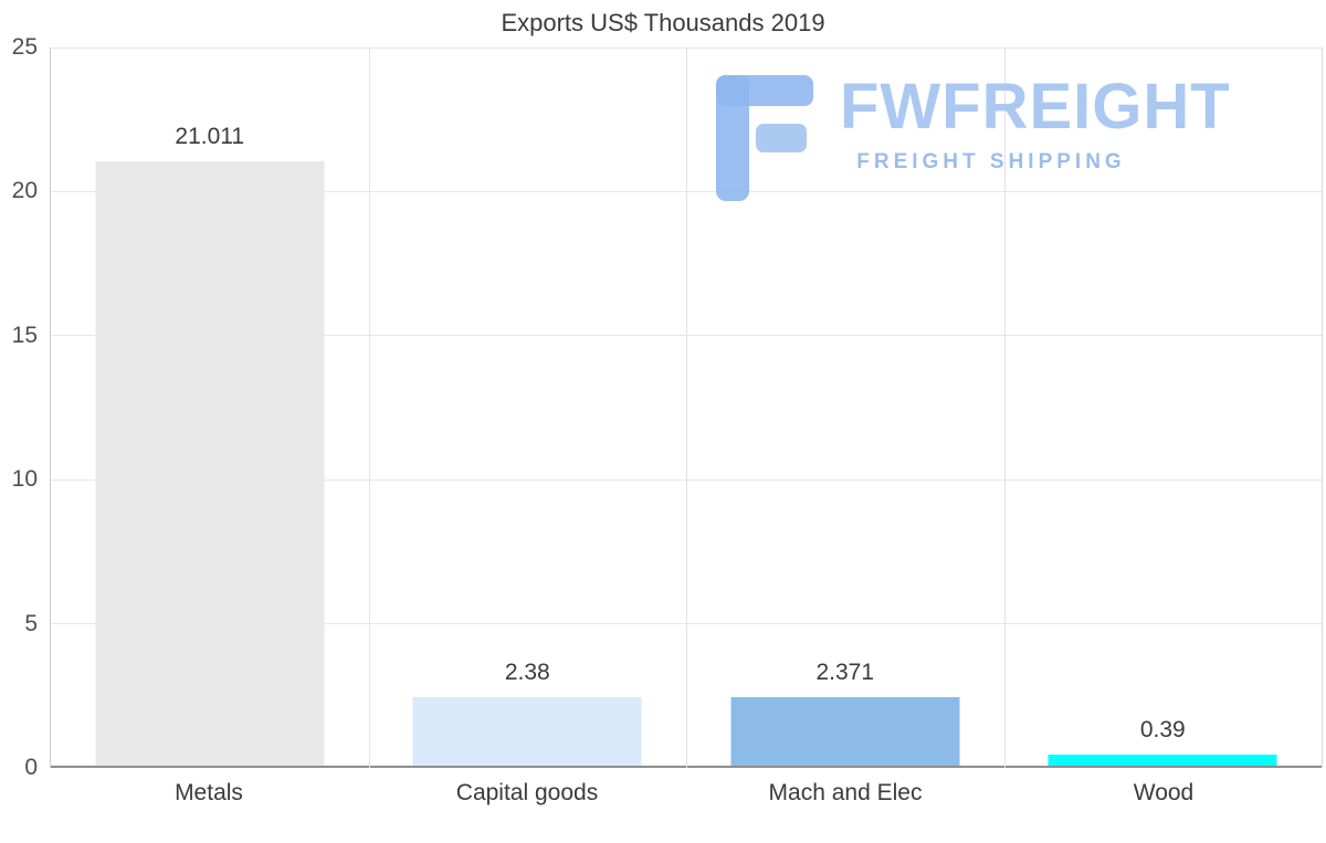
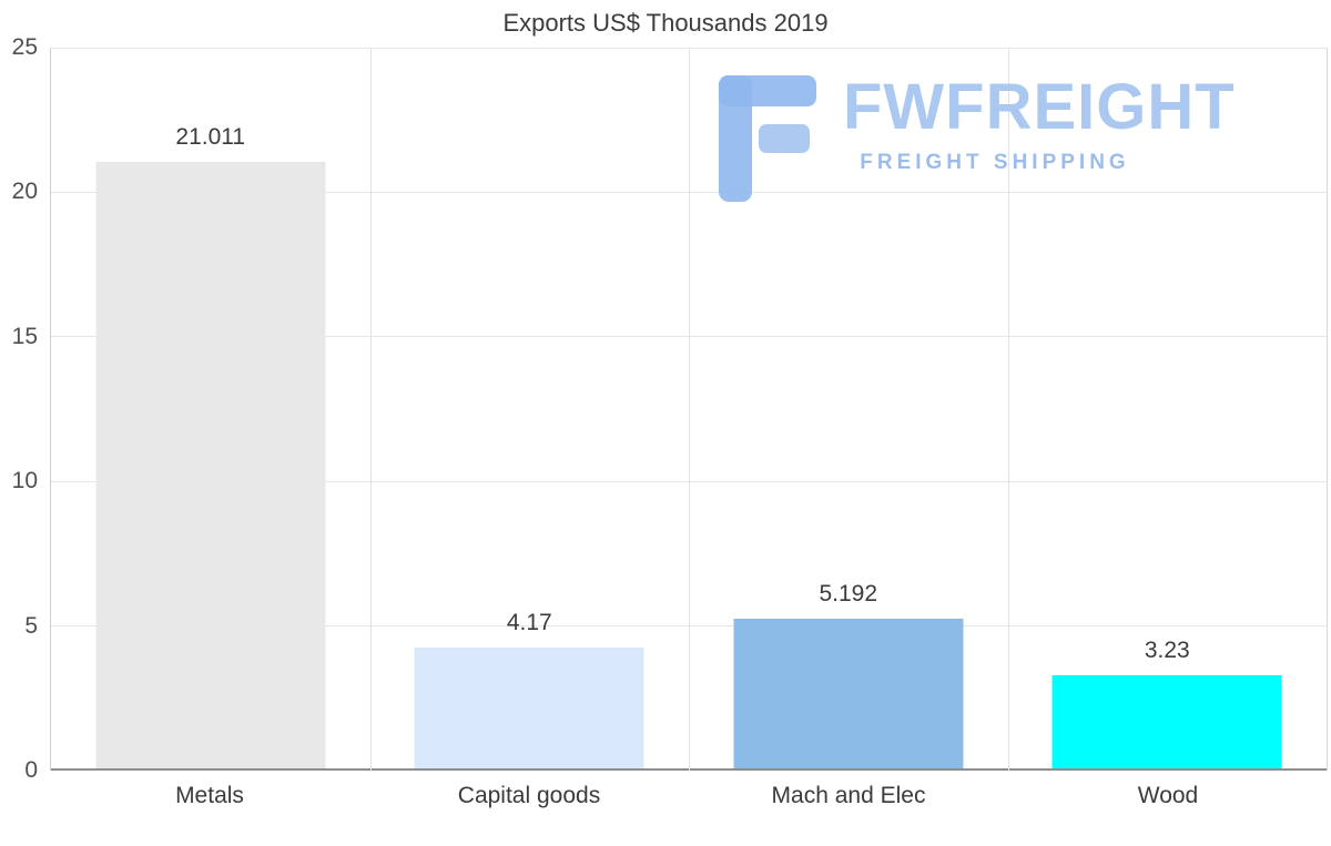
Capital goods: 2.38 -> 4.17
Mach and Elec: 2.371 -> 5.192
Wood: 0.39 -> 3.23
